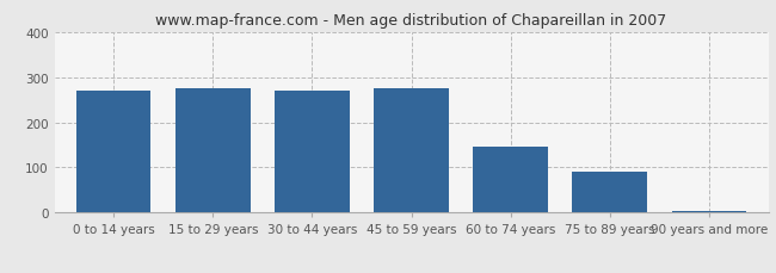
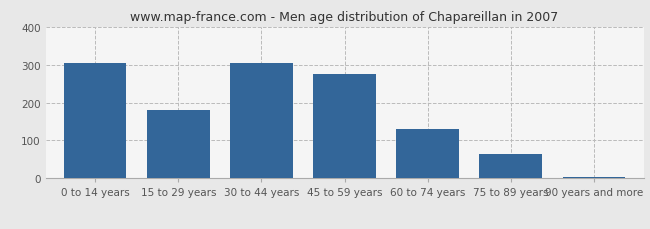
0 to 14 years: 270 -> 305
15 to 29 years: 275 -> 180
30 to 44 years: 270 -> 304
60 to 74 years: 145 -> 130
75 to 89 years: 90 -> 63
